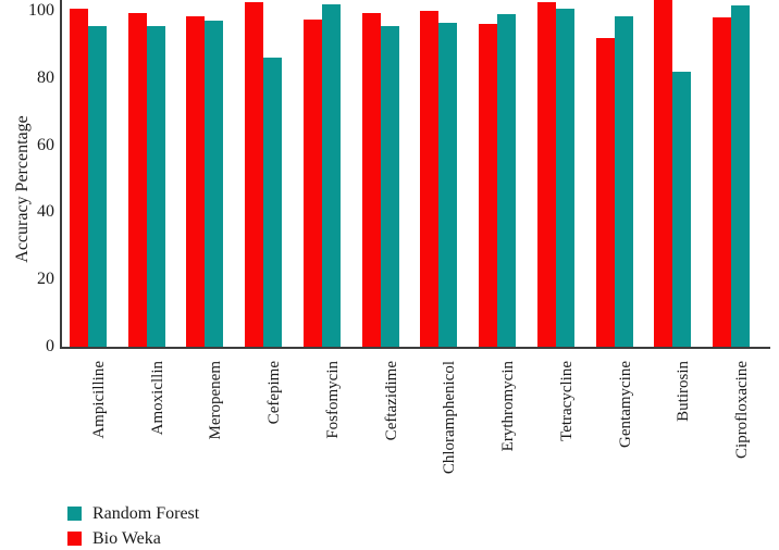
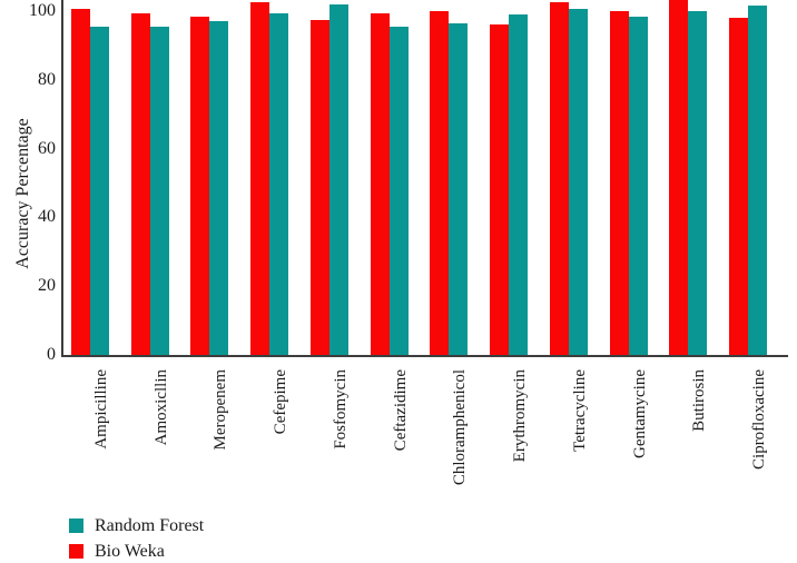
Random Forest/Cefepime: 86 -> 100
Bio Weka/Gentamycine: 92 -> 100
Random Forest/Butirosin: 82 -> 100
